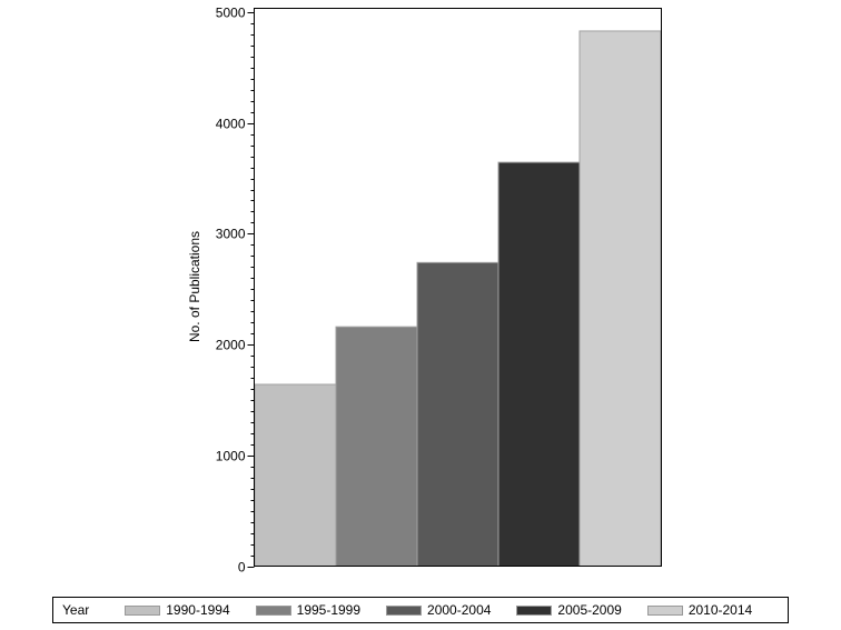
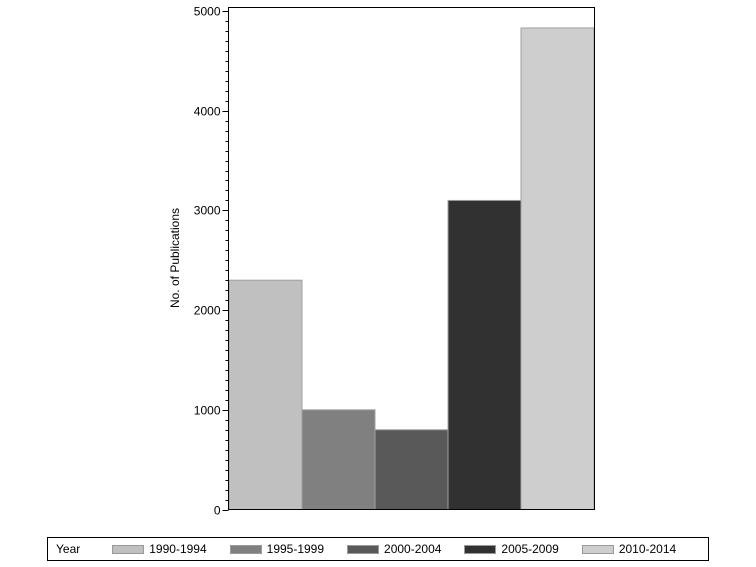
1990-1994: 1600 -> 2300
1995-1999: 2200 -> 1000
2000-2004: 2700 -> 800
2005-2009: 3600 -> 3100
